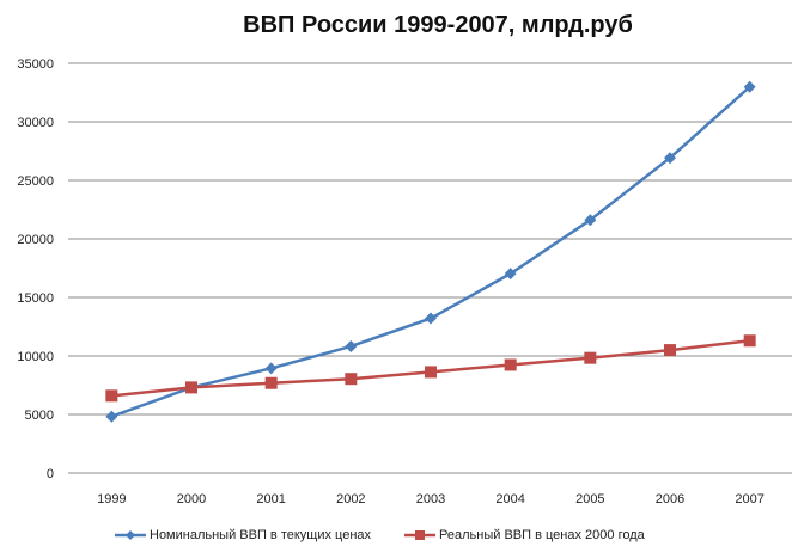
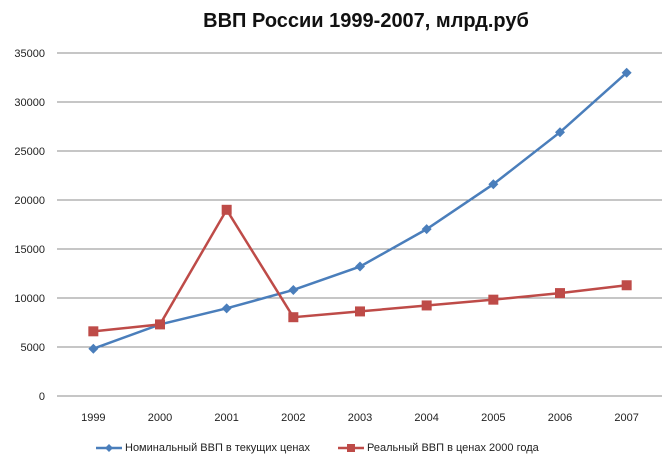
Реальный ВВП в ценах 2000 года/2001: 8000 -> 19000
